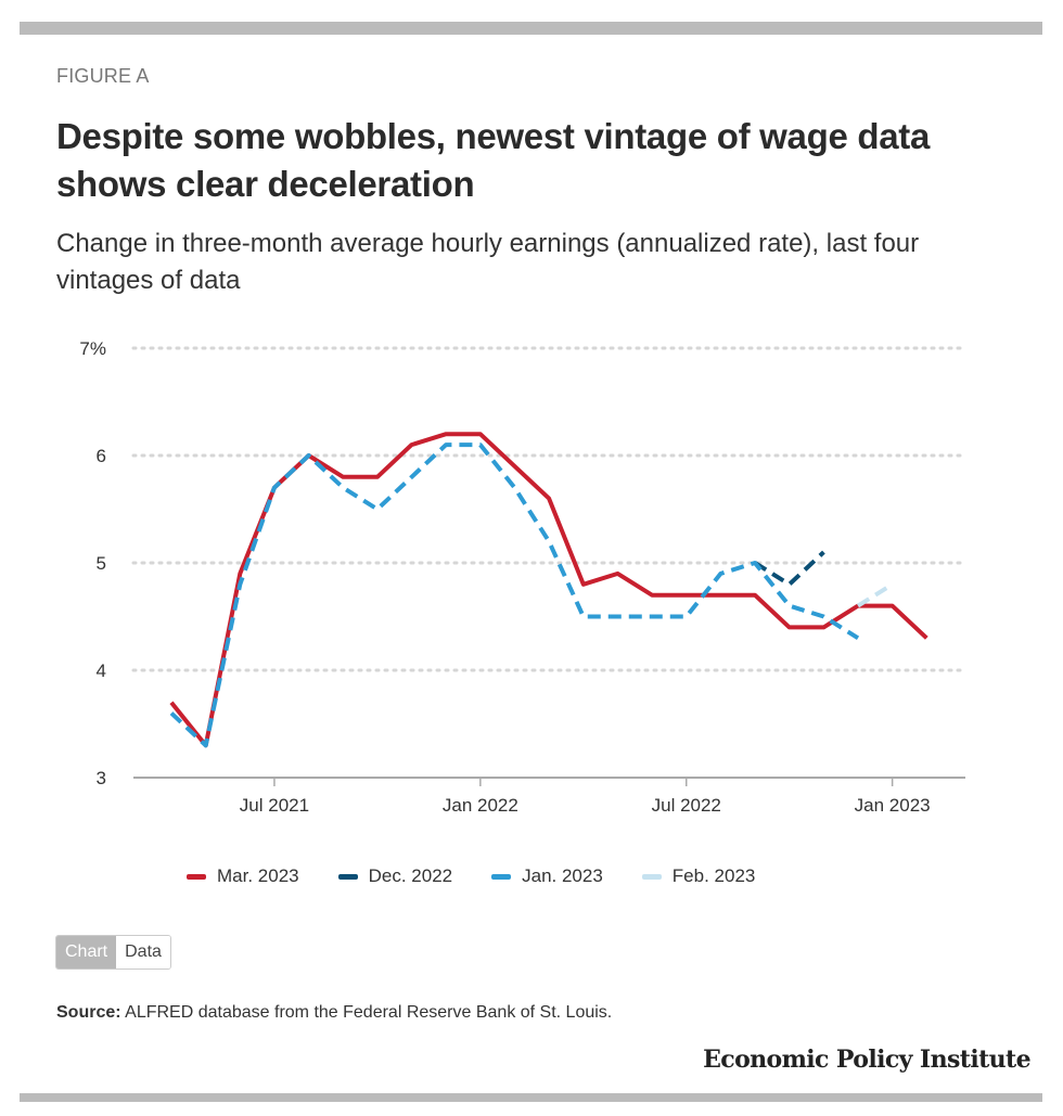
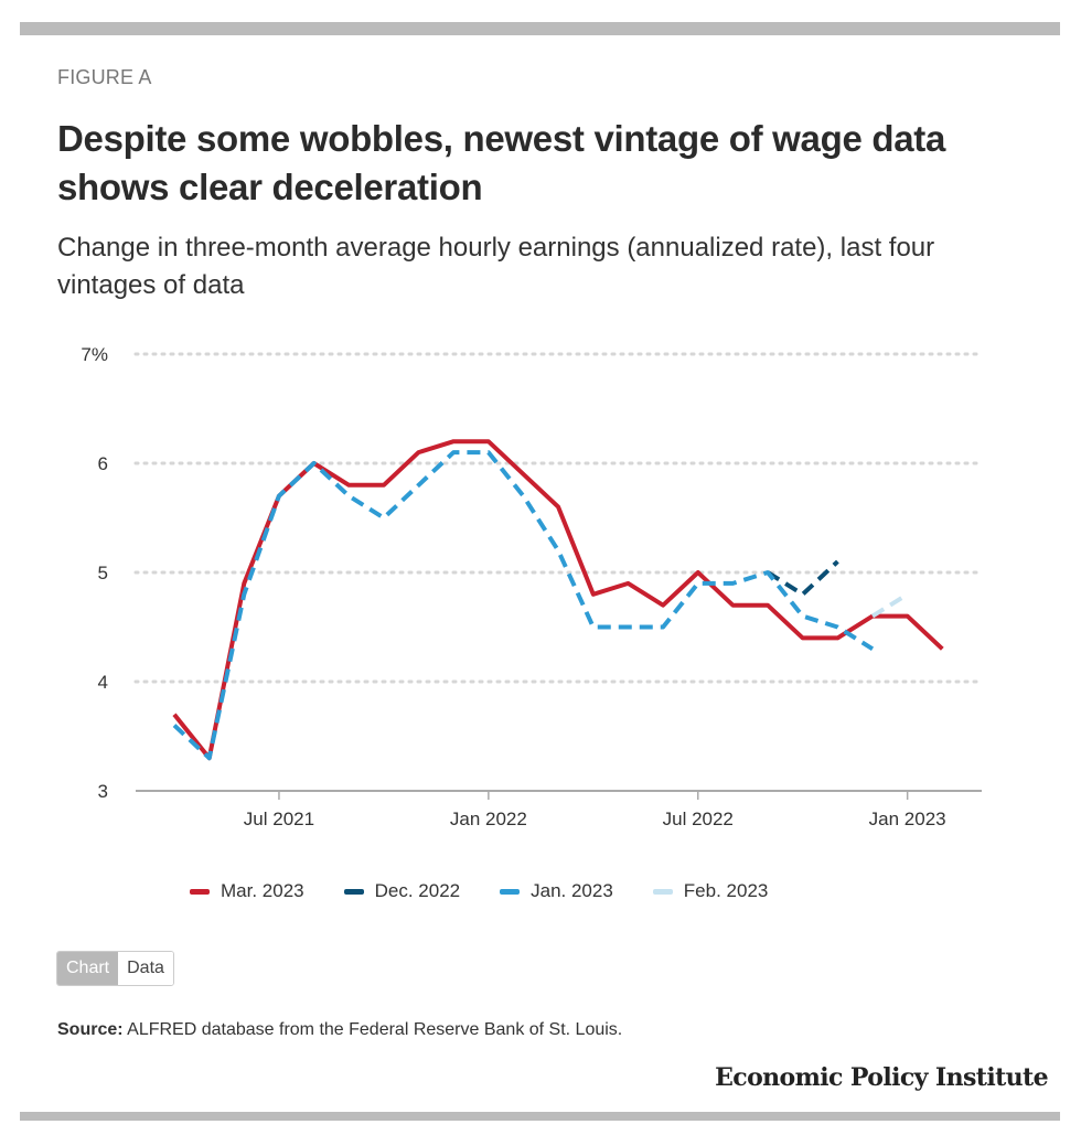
Mar. 2023/Jul 2022: 4.7% -> 5.0%
Jan. 2023/Jul 2022: 4.5% -> 4.9%
